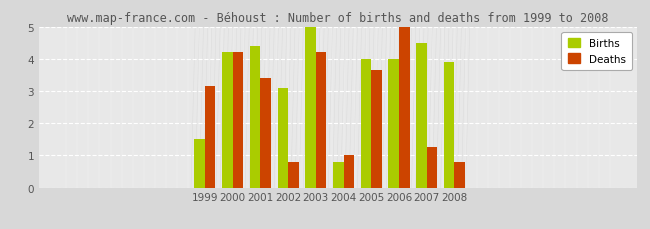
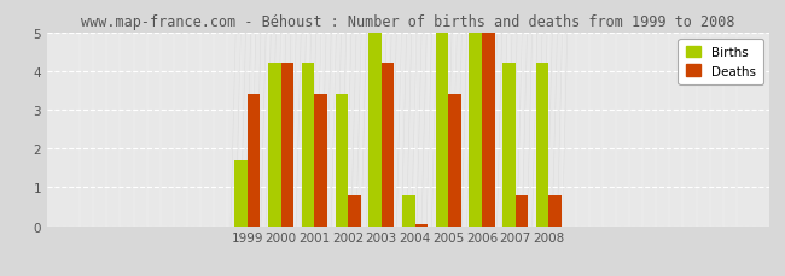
Births/1999: 1.5 -> 1.7
Deaths/1999: 3.15 -> 3.40
Births/2001: 4.4 -> 4.2
Births/2002: 3.1 -> 3.4
Deaths/2004: 1.00 -> 0.05
Births/2005: 4.0 -> 5.0
Deaths/2005: 3.65 -> 3.40
Births/2006: 4.0 -> 5.0
Births/2007: 4.5 -> 4.2
Deaths/2007: 1.25 -> 0.80
Births/2008: 3.9 -> 4.2
